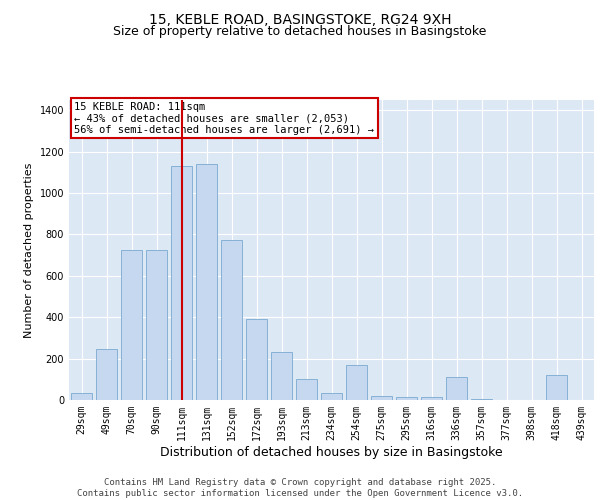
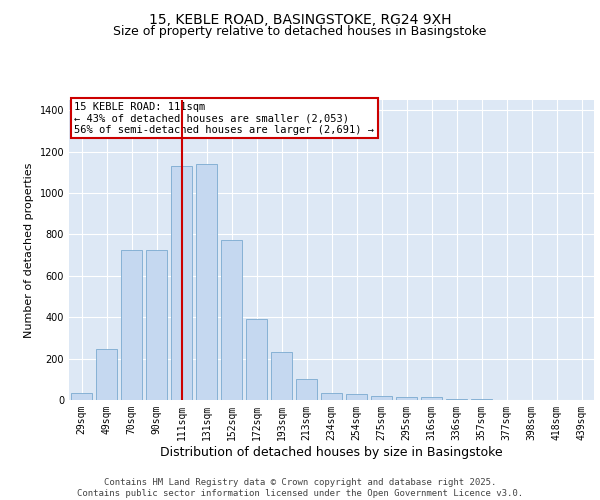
254sqm: 170 -> 30
336sqm: 110 -> 5
418sqm: 120 -> 1
